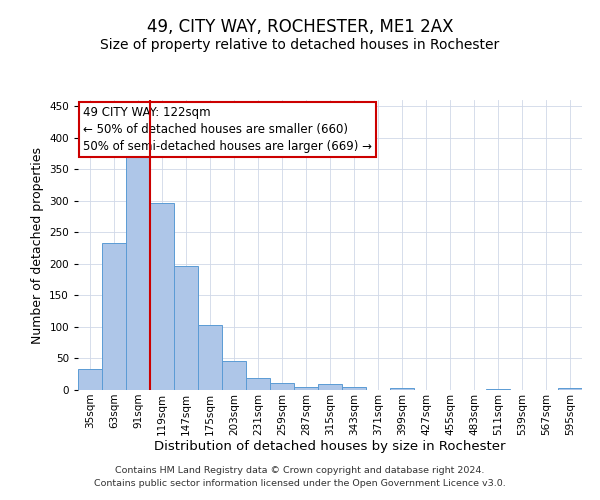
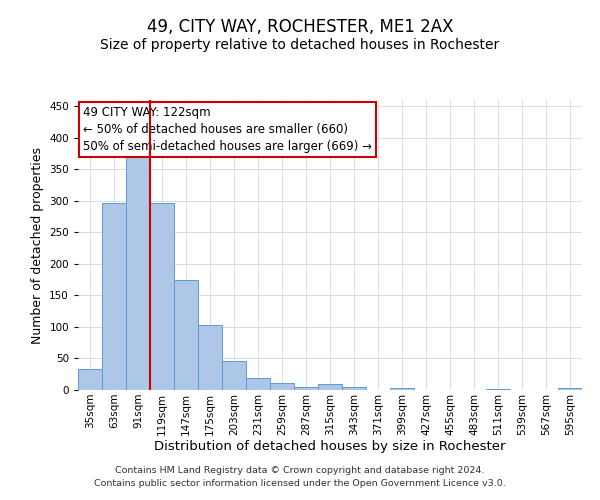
63sqm: 233 -> 296
147sqm: 197 -> 174
